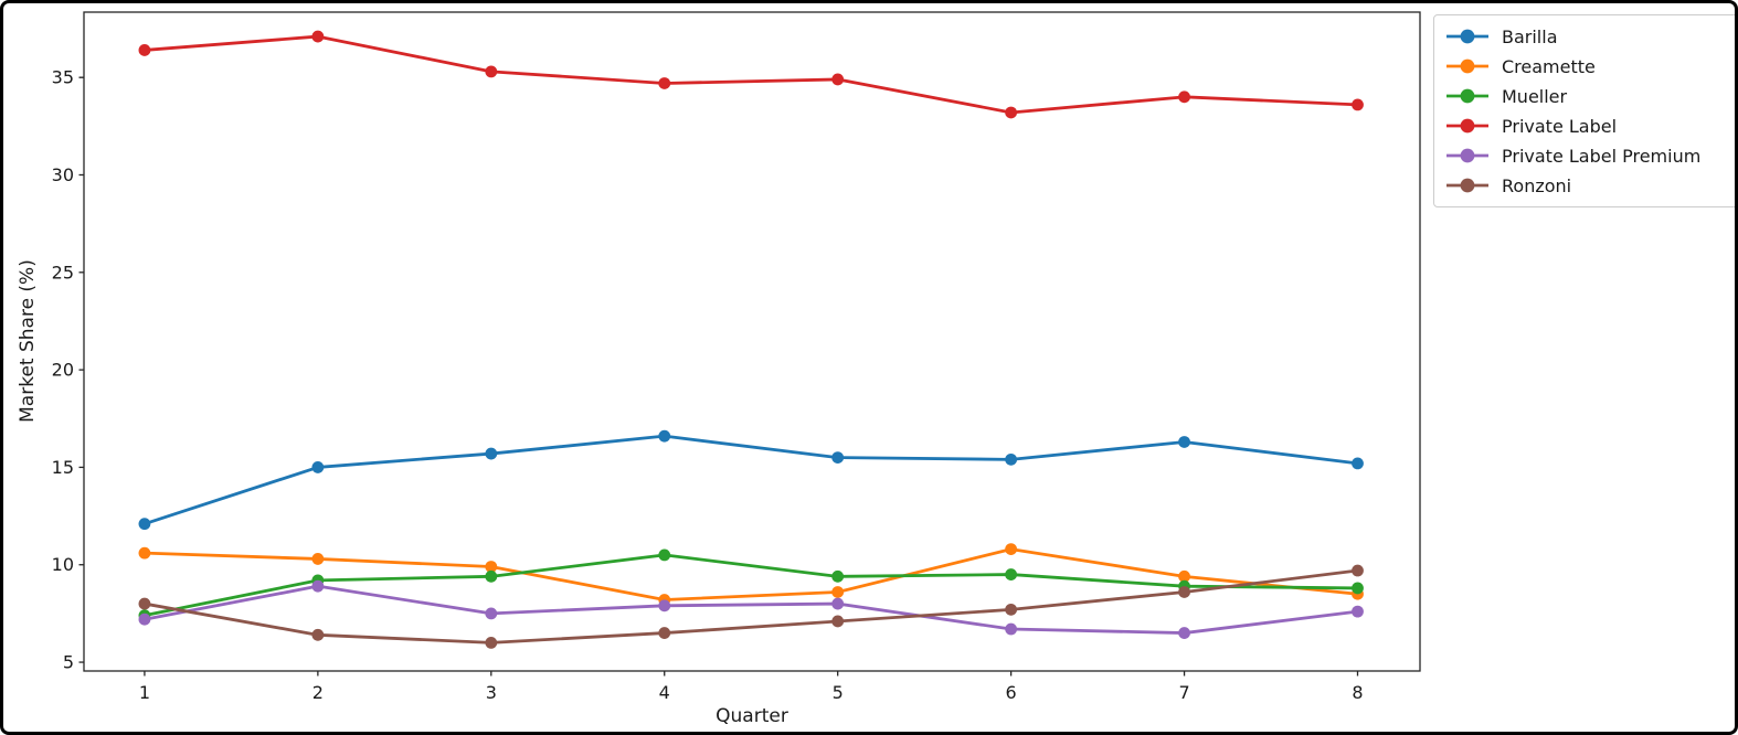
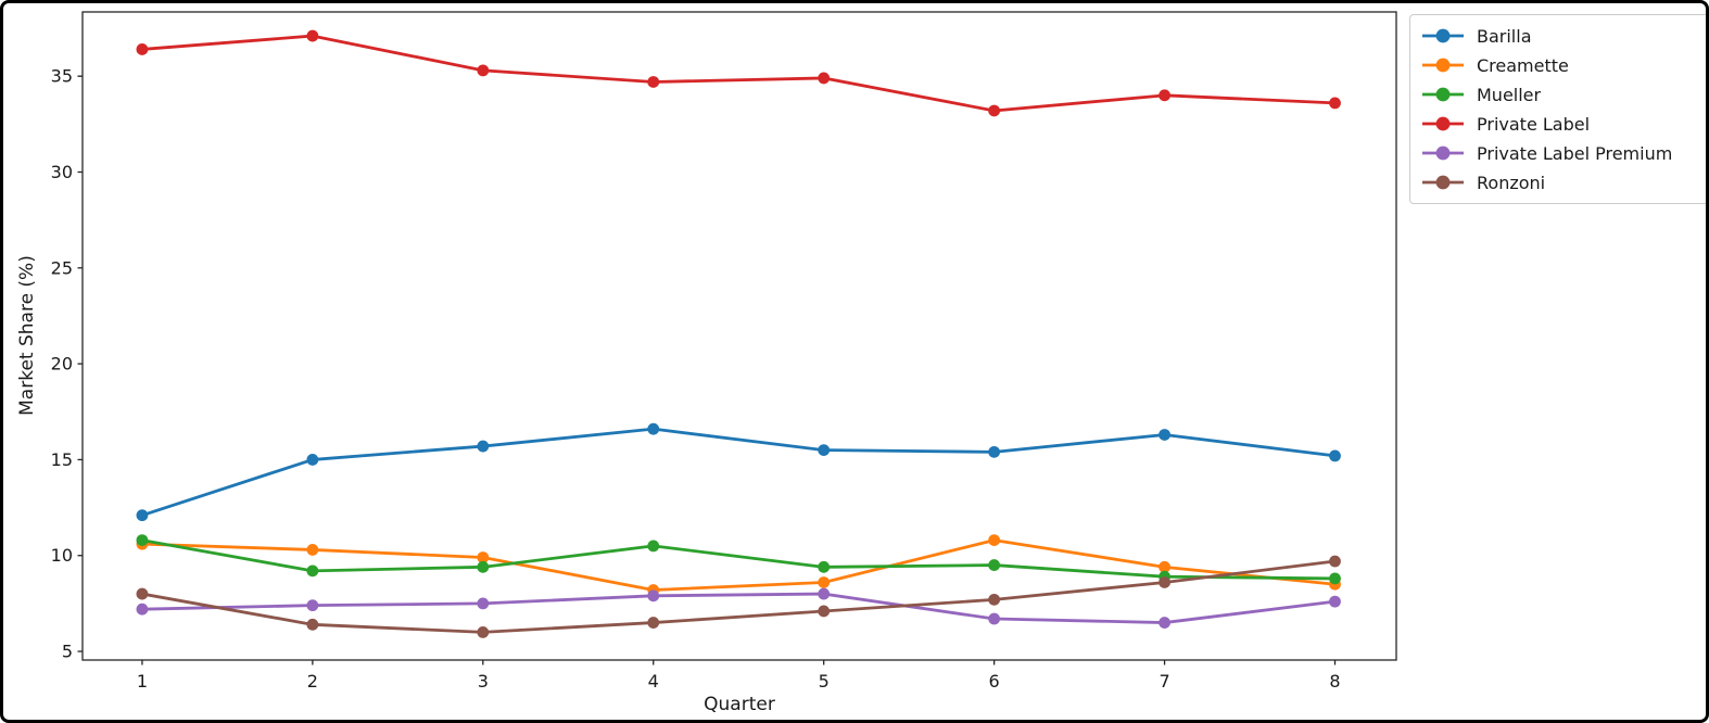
Mueller/1: 7.4 -> 10.8
Private Label Premium/2: 8.9 -> 7.4
